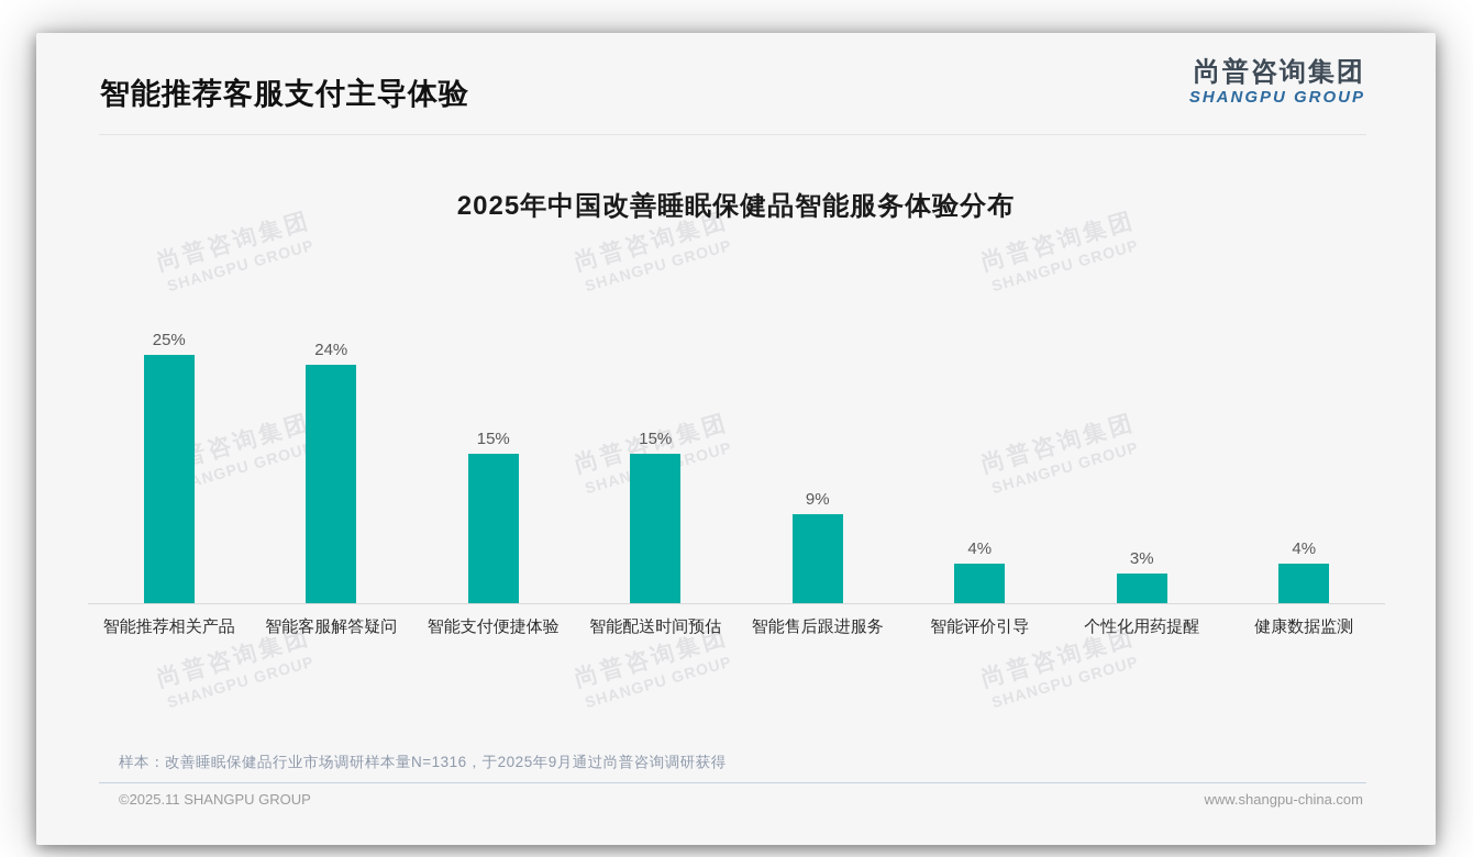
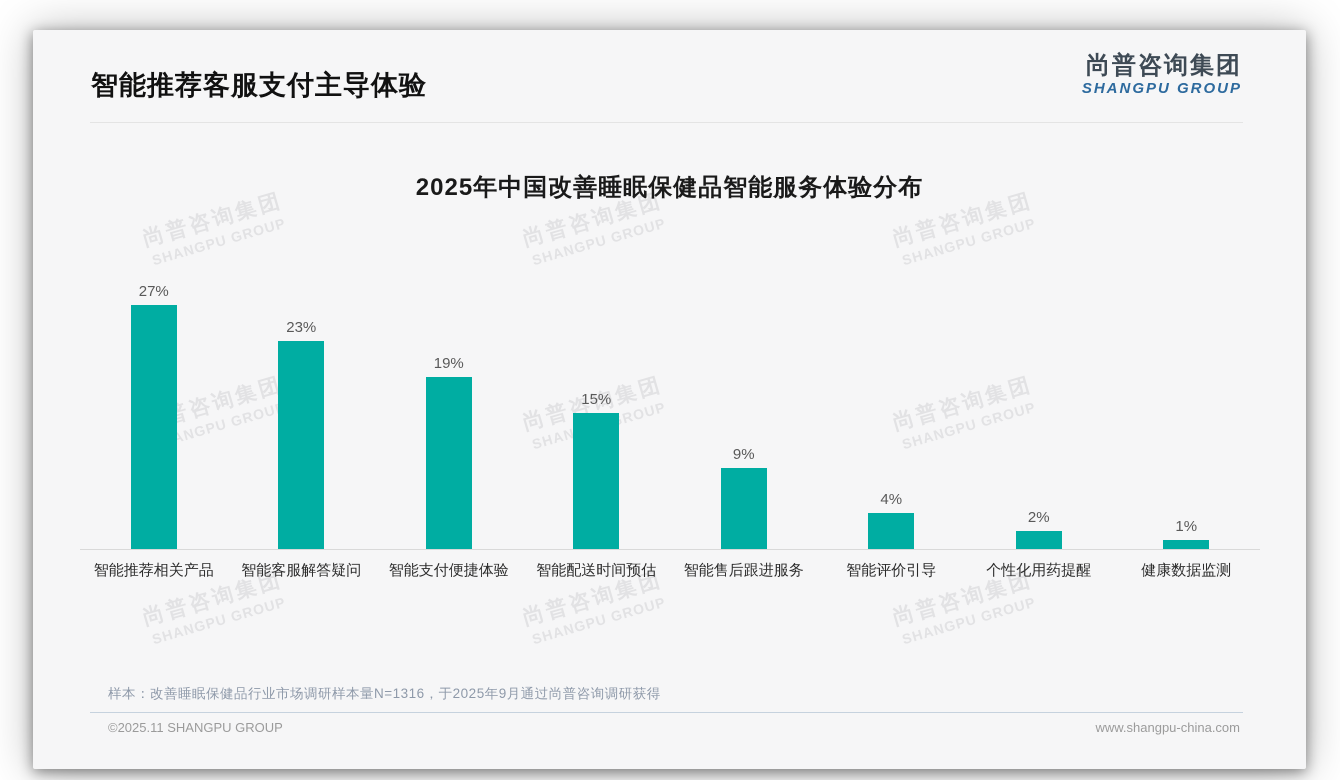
智能推荐相关产品: 25% -> 27%
智能客服解答疑问: 24% -> 23%
智能支付便捷体验: 15% -> 19%
个性化用药提醒: 3% -> 2%
健康数据监测: 4% -> 1%
